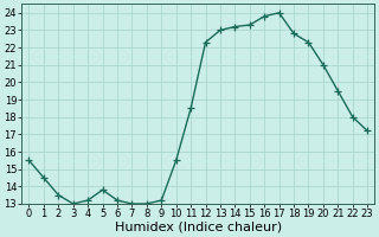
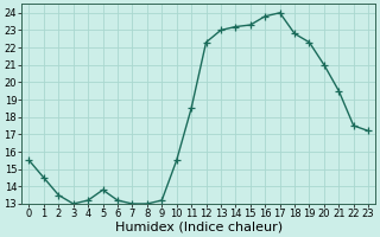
22: 18.0 -> 17.5
